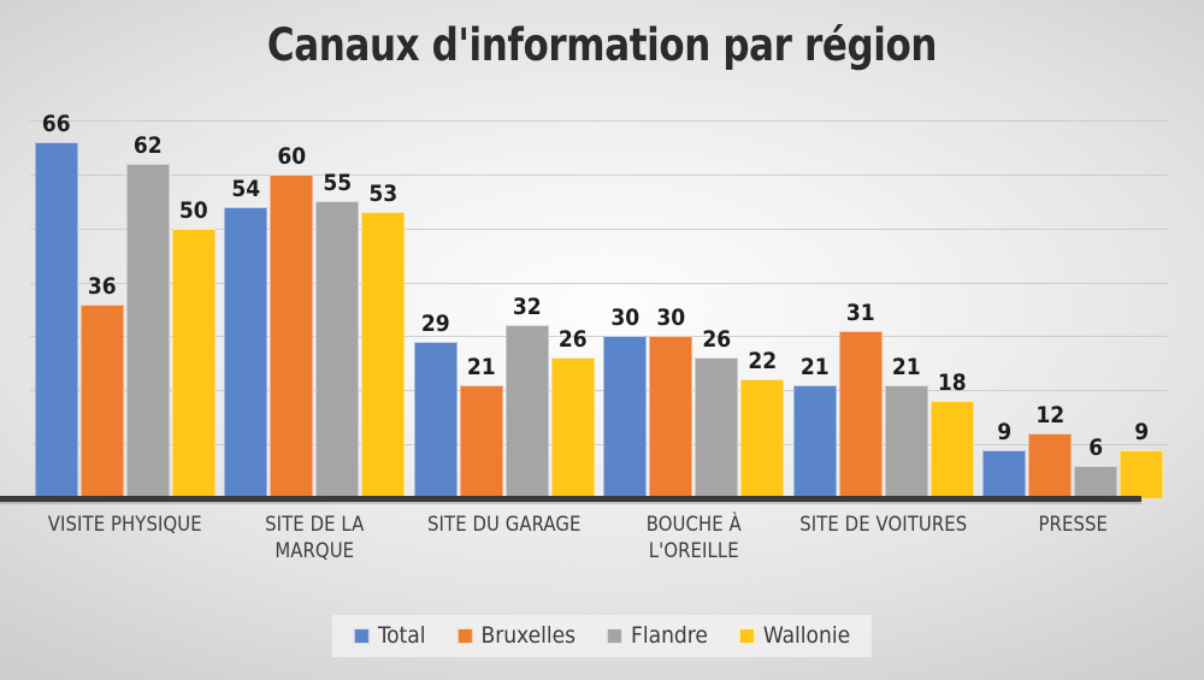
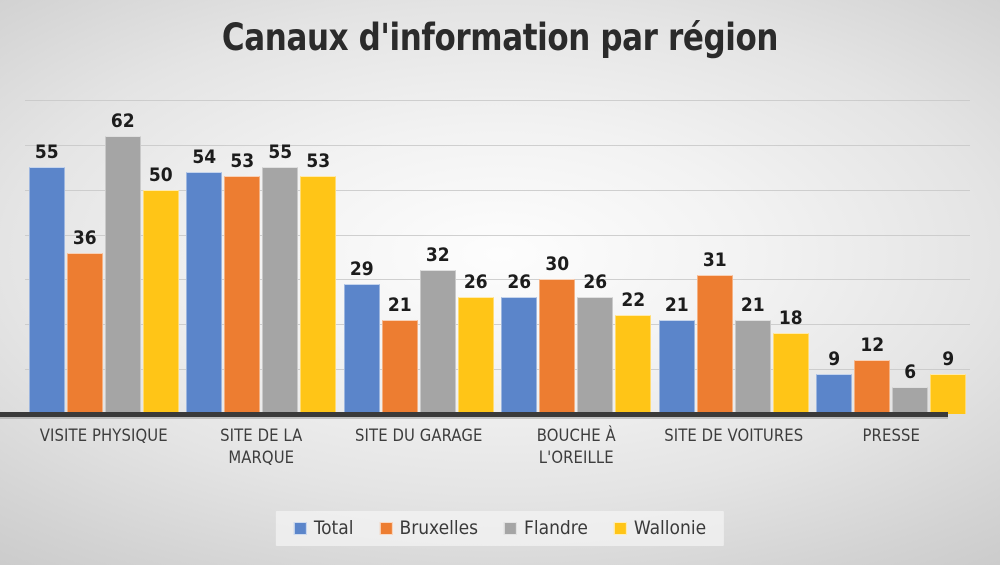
Total/VISITE PHYSIQUE: 66 -> 55
Bruxelles/SITE DE LA MARQUE: 60 -> 53
Total/BOUCHE À L'OREILLE: 30 -> 26
